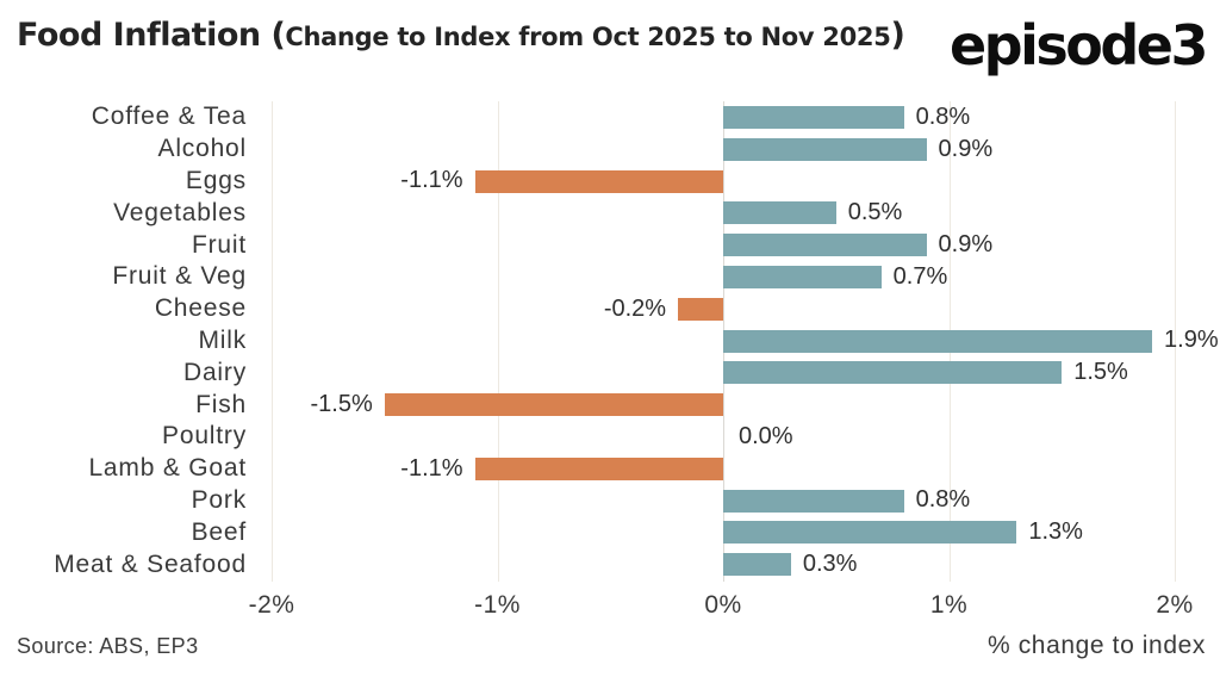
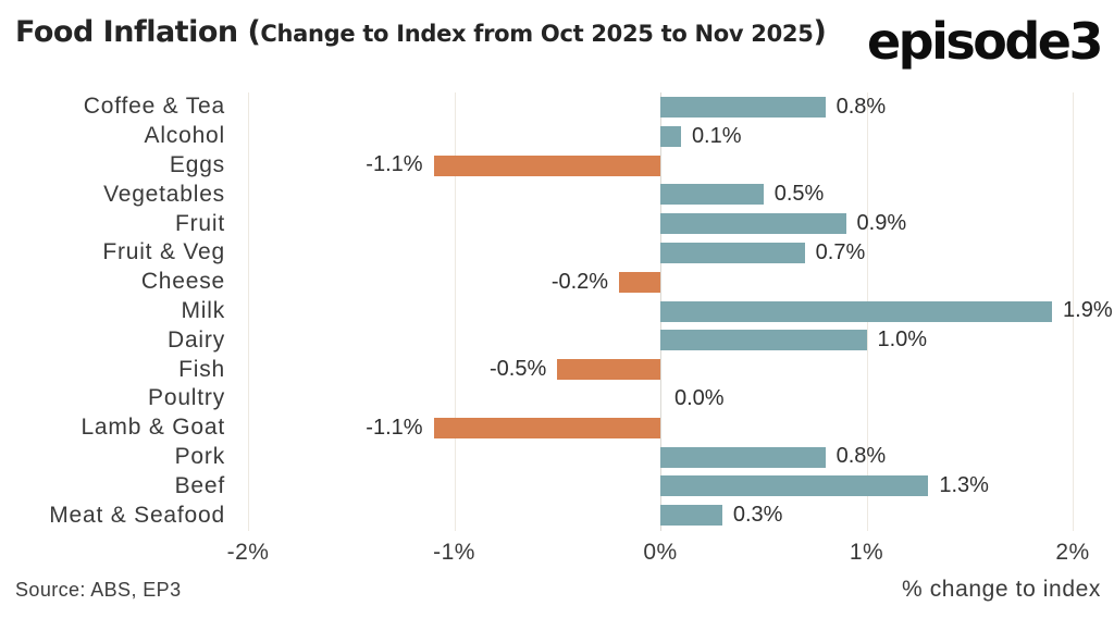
Alcohol: 0.9% -> 0.1%
Dairy: 1.5% -> 1.0%
Fish: -1.5% -> -0.5%
